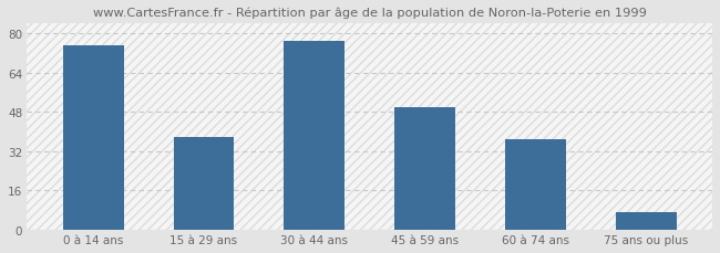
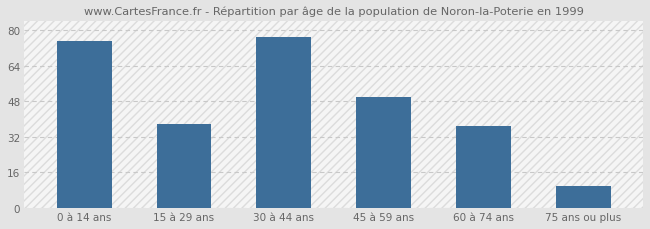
75 ans ou plus: 7 -> 10
